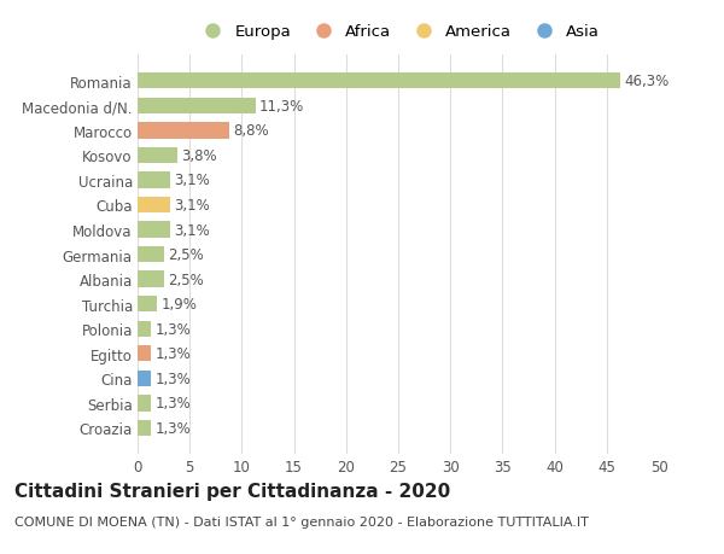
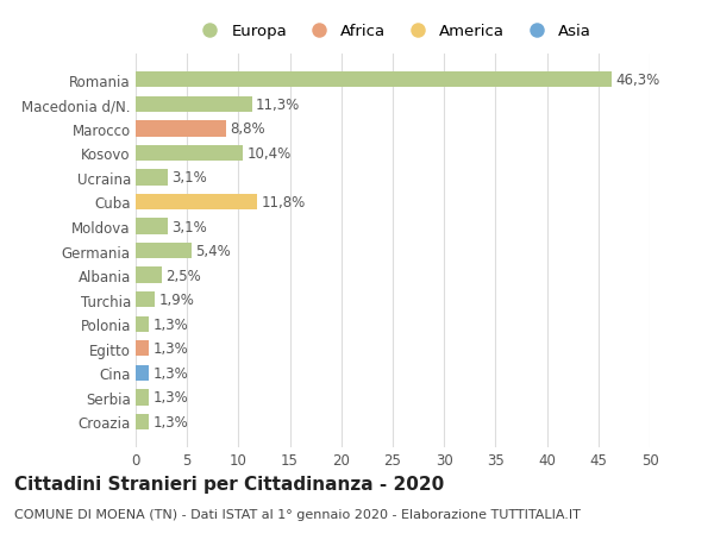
Kosovo: 3,8% -> 10,4%
Cuba: 3,1% -> 11,8%
Germania: 2,5% -> 5,4%
